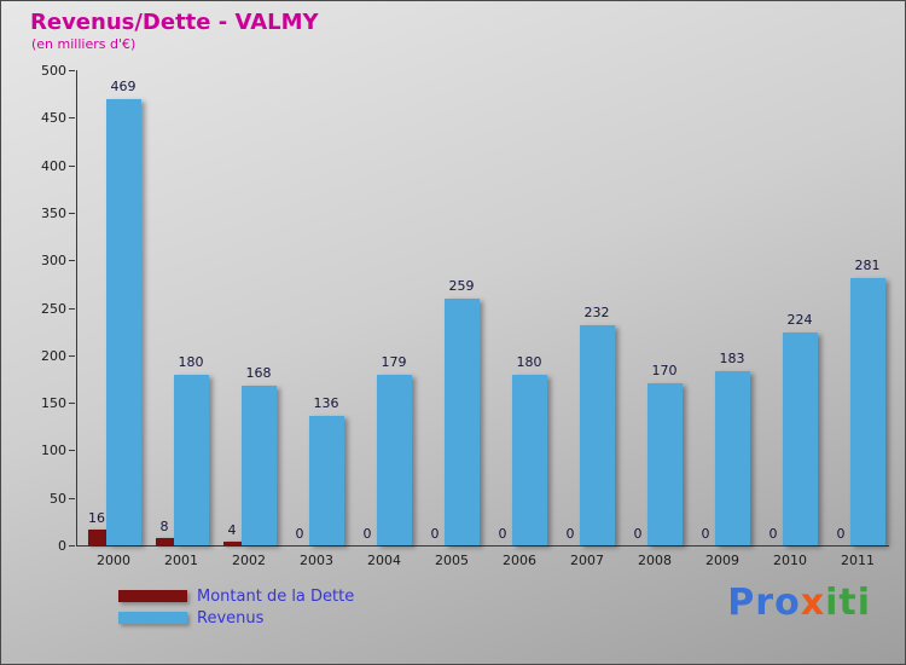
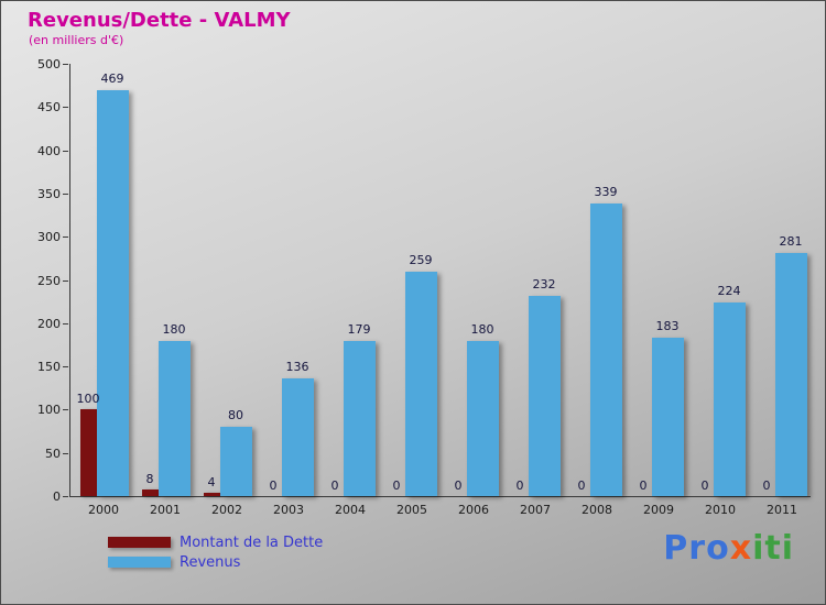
Montant de la Dette/2000: 16 -> 100
Revenus/2002: 168 -> 80
Revenus/2008: 170 -> 339
